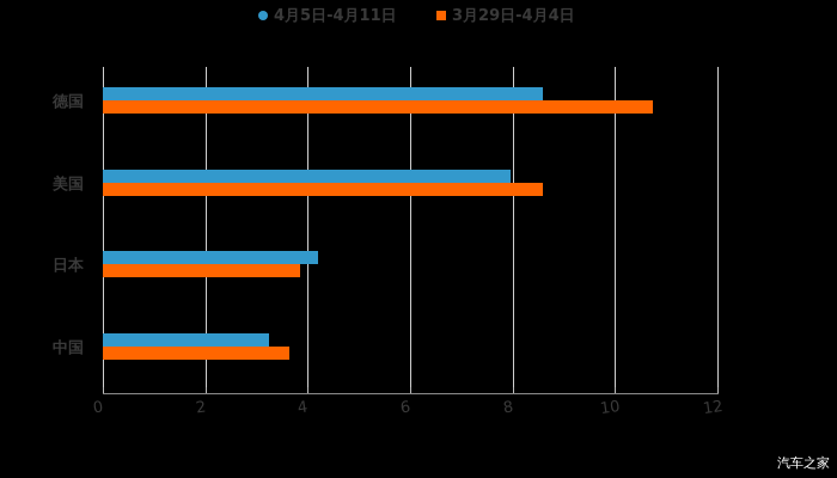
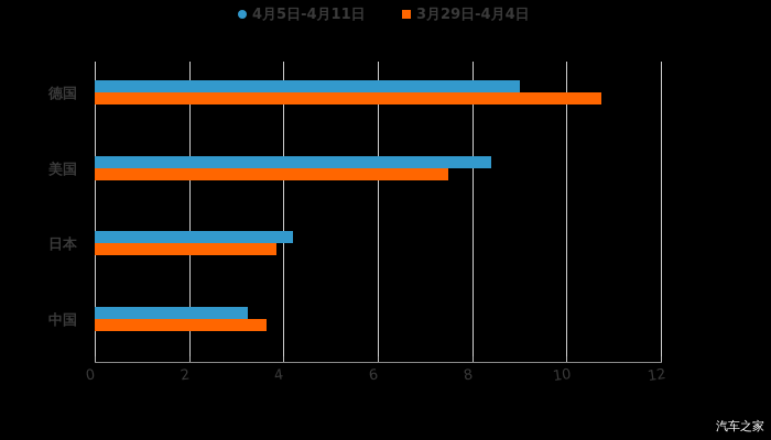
4月5日-4月11日/德国: 8.6 -> 9.0
4月5日-4月11日/美国: 8.0 -> 8.4
3月29日-4月4日/美国: 8.6 -> 7.5
